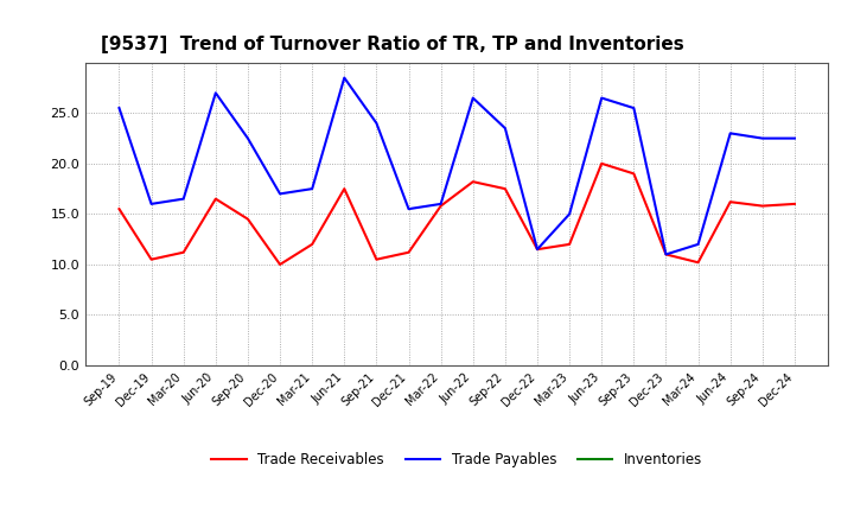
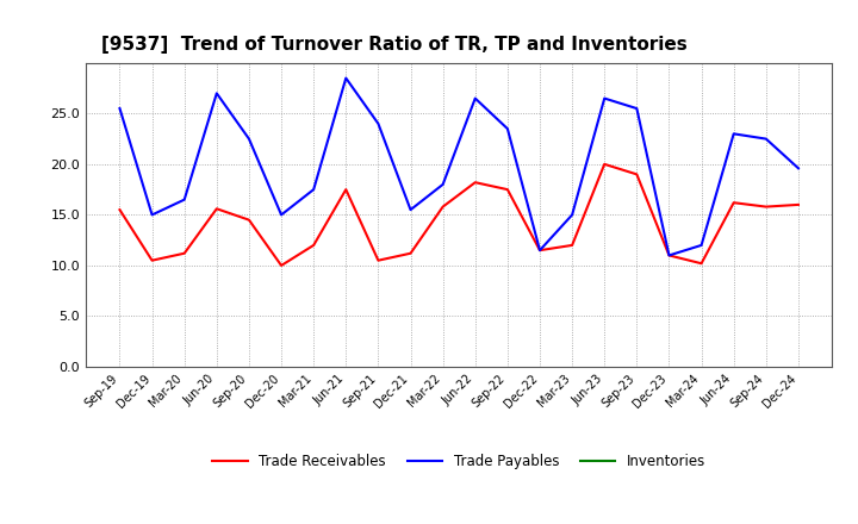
Trade Payables/Dec-19: 16.0 -> 15.0
Trade Receivables/Jun-20: 16.5 -> 15.6
Trade Payables/Dec-20: 17.0 -> 15.0
Trade Payables/Mar-22: 16.0 -> 18.0
Trade Payables/Dec-24: 22.5 -> 19.6
